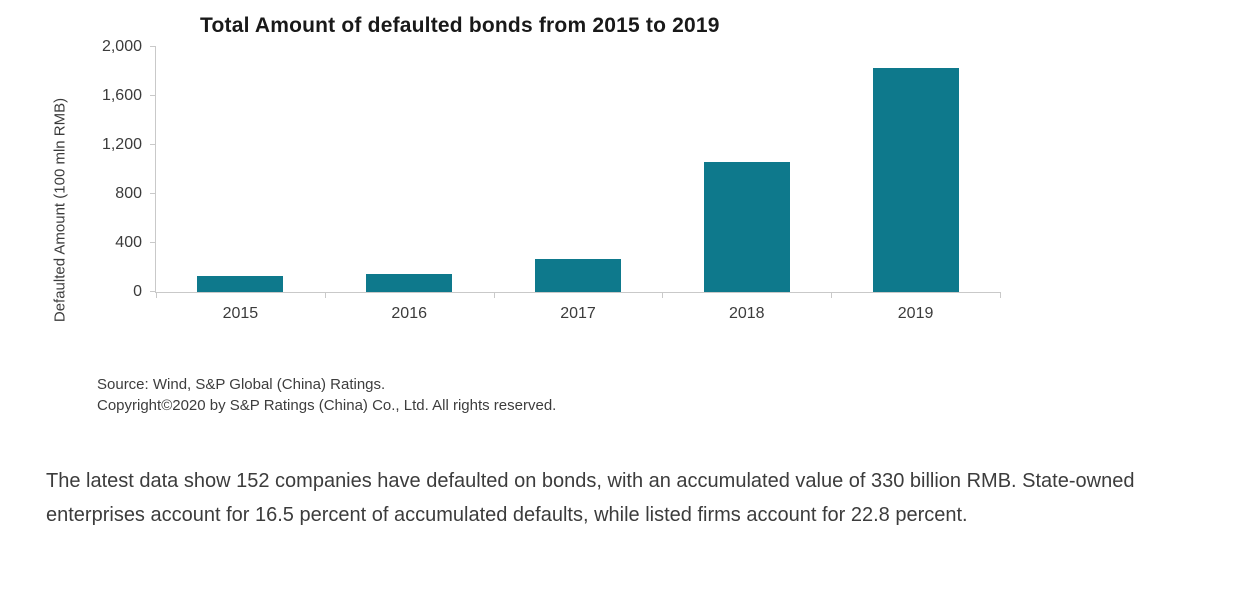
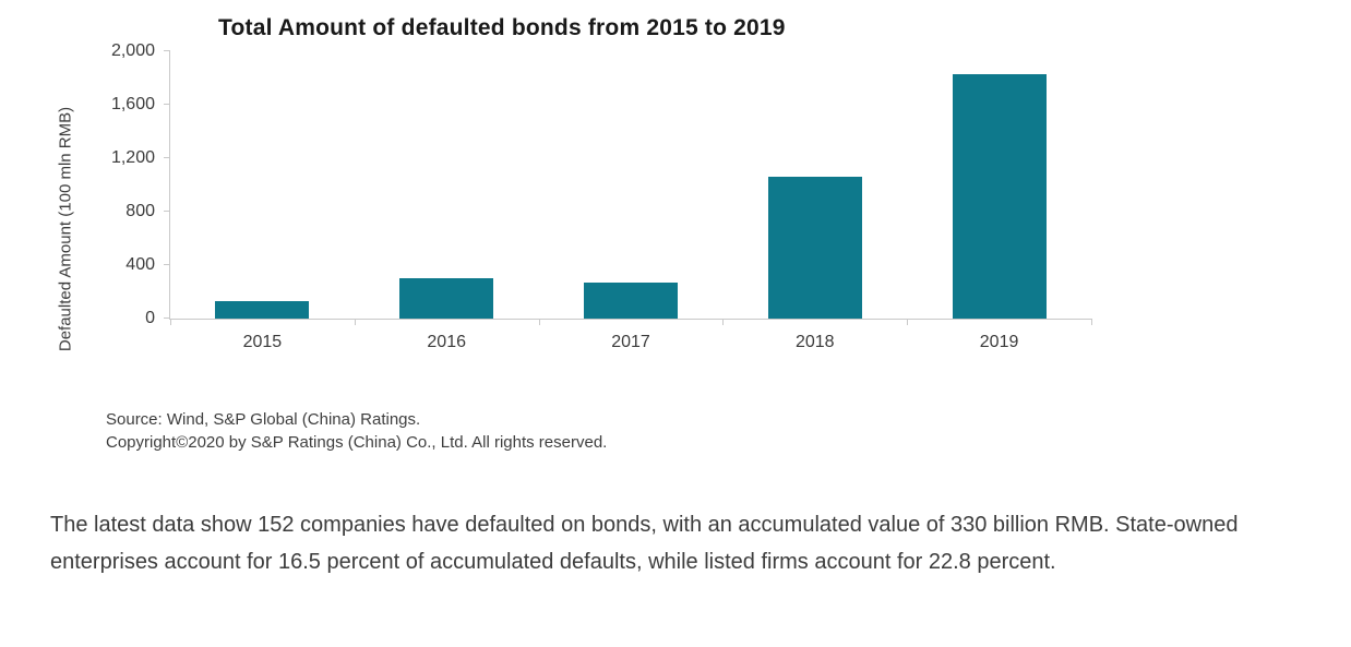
2016: 150 -> 300
